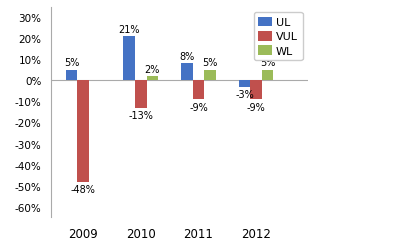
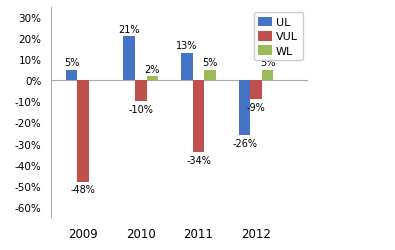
VUL/2010: -13% -> -10%
UL/2011: 8% -> 13%
VUL/2011: -9% -> -34%
UL/2012: -3% -> -26%
